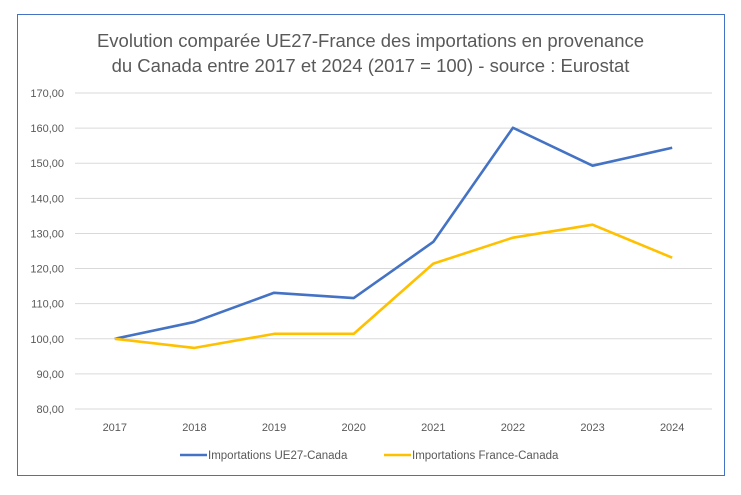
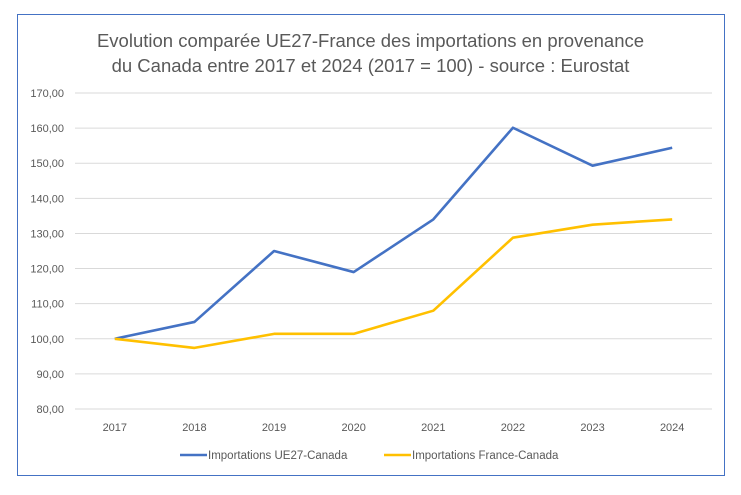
Importations UE27-Canada/2019: 113 -> 125
Importations UE27-Canada/2020: 112 -> 119
Importations UE27-Canada/2021: 128 -> 134
Importations France-Canada/2021: 121 -> 108
Importations France-Canada/2024: 123 -> 134
